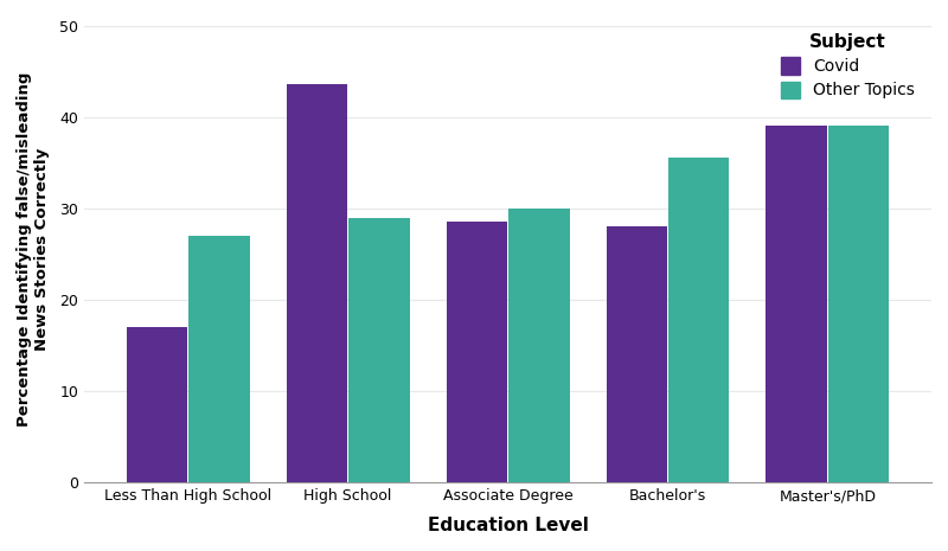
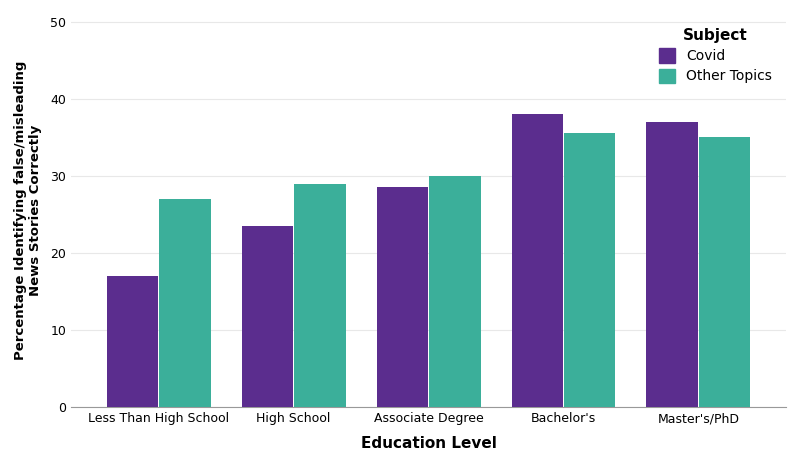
Covid/High School: 43.6 -> 23.5
Covid/Bachelor's: 28.0 -> 38.0
Covid/Master's/PhD: 39.0 -> 37.0
Other Topics/Master's/PhD: 39.0 -> 35.0
